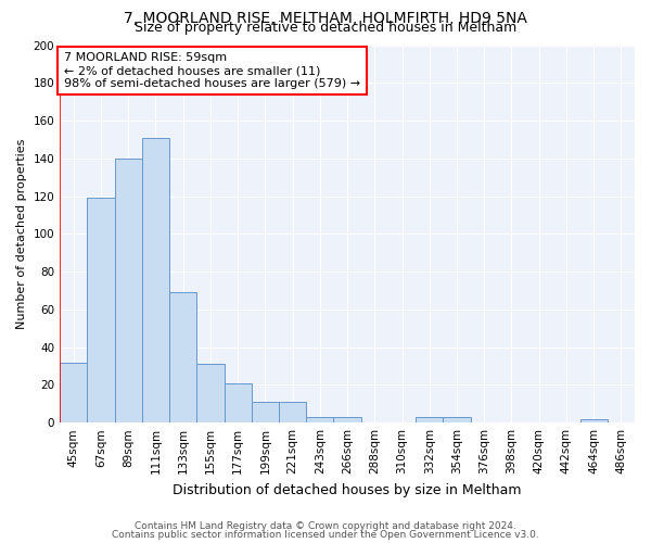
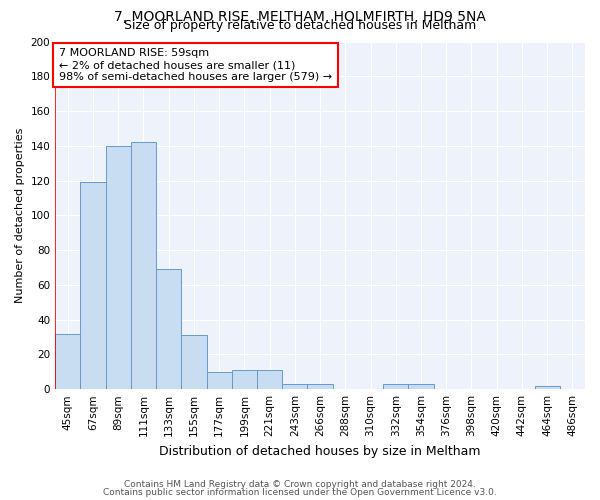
111sqm: 151 -> 142
177sqm: 21 -> 10
